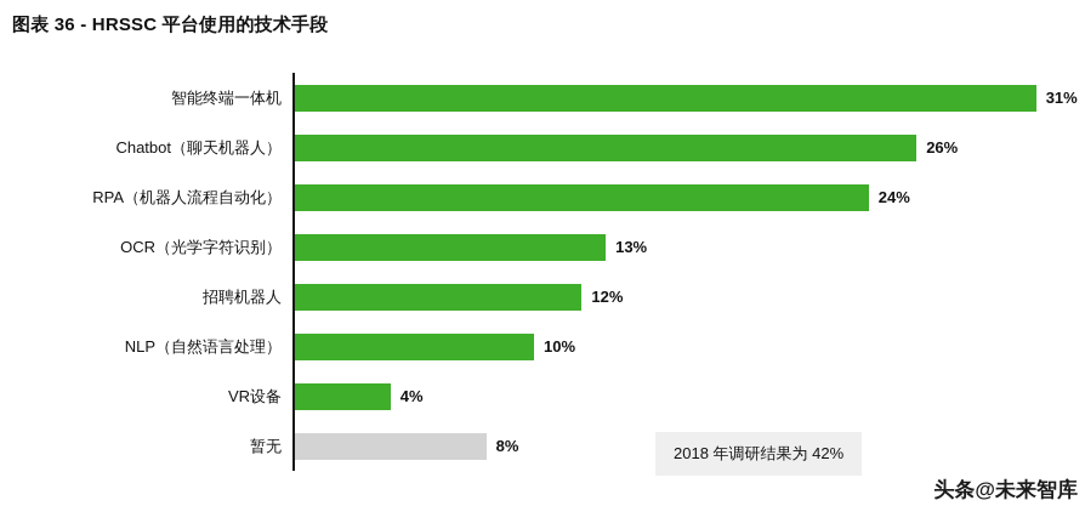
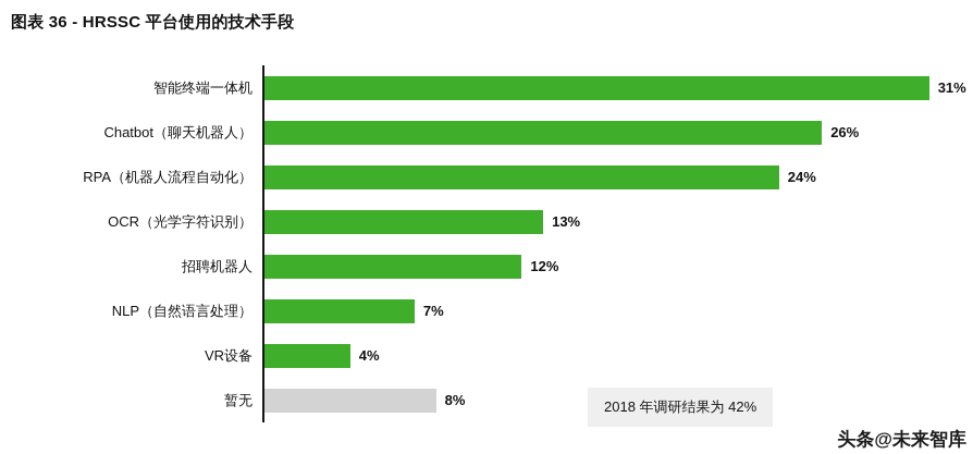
NLP（自然语言处理）: 10% -> 7%
